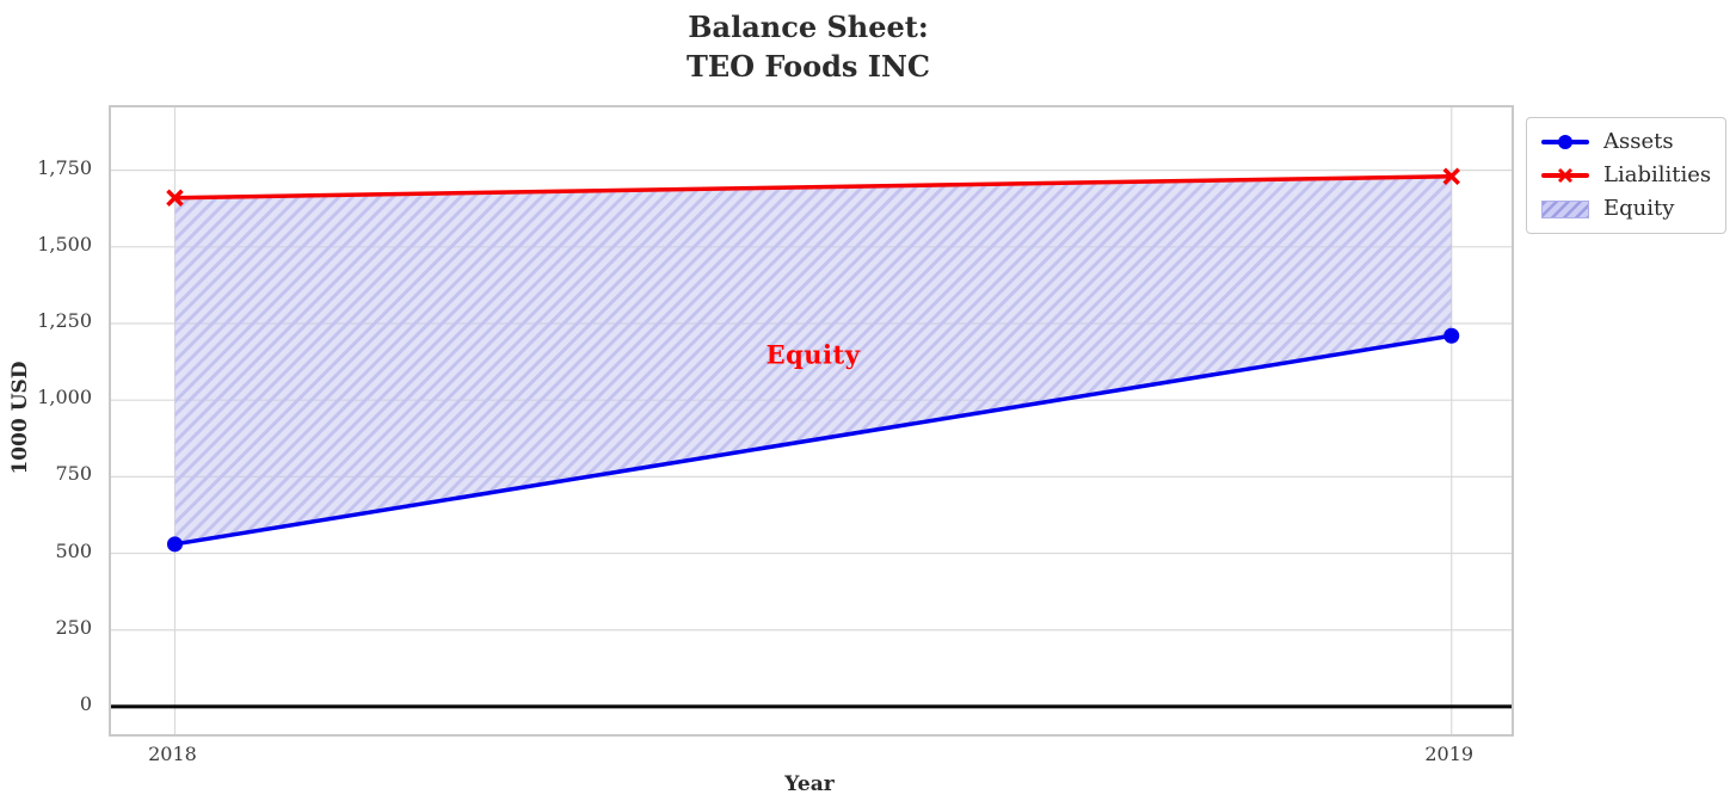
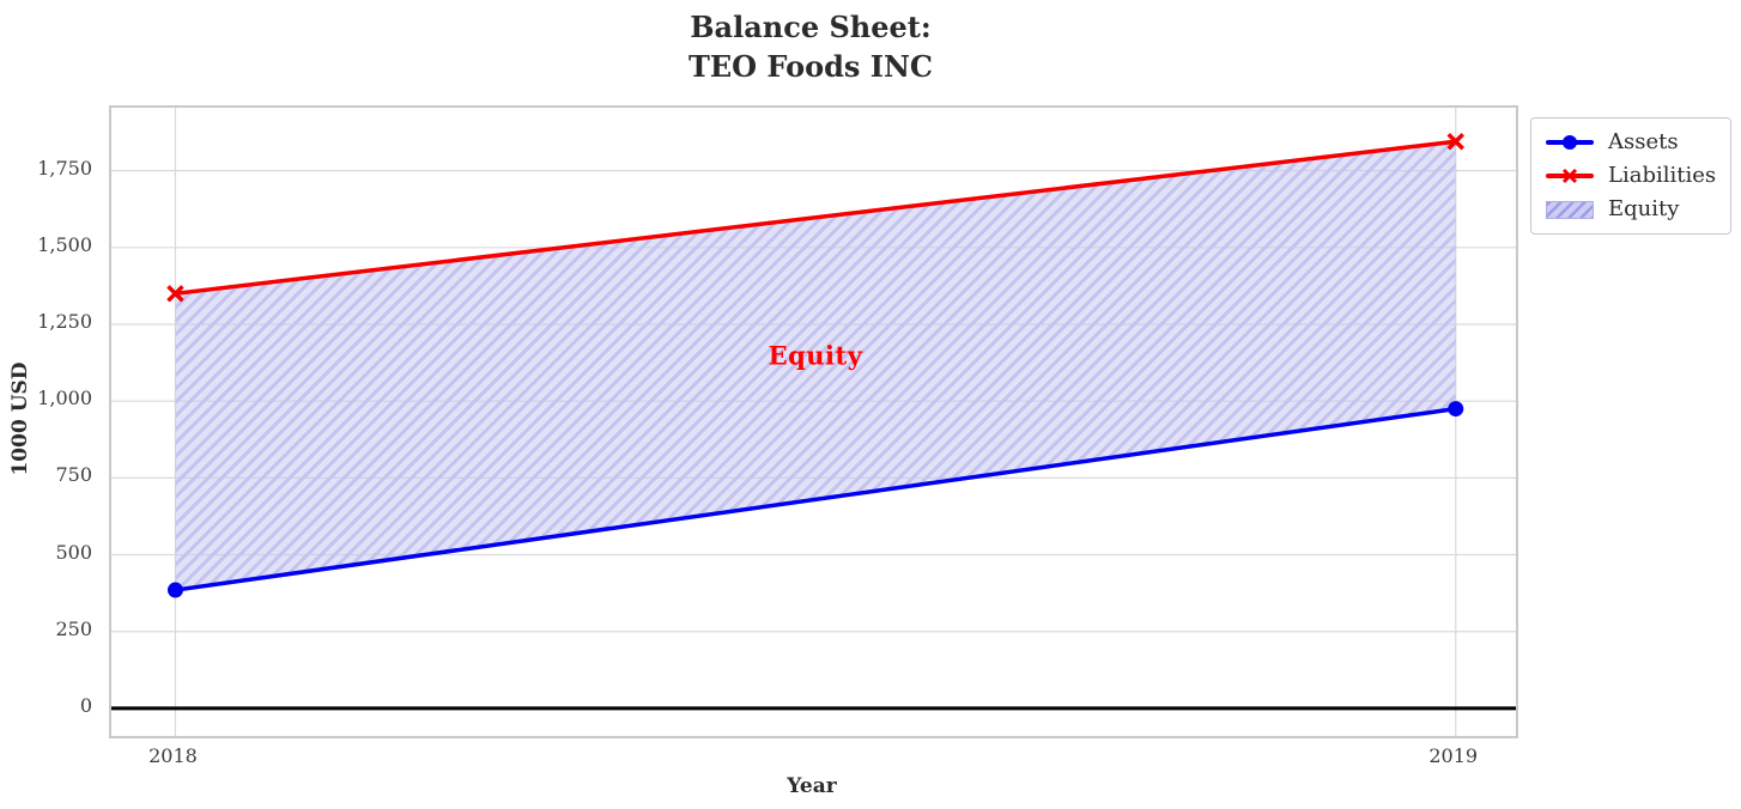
Assets/2018: 530 -> 380
Liabilities/2018: 1660 -> 1350
Assets/2019: 1210 -> 980
Liabilities/2019: 1730 -> 1840
